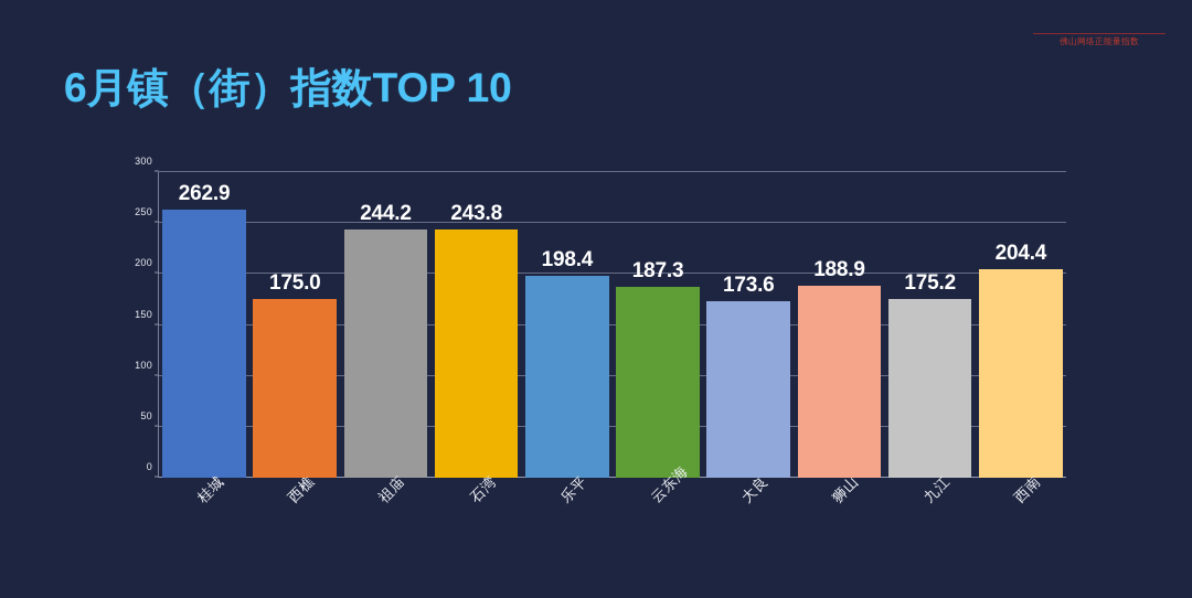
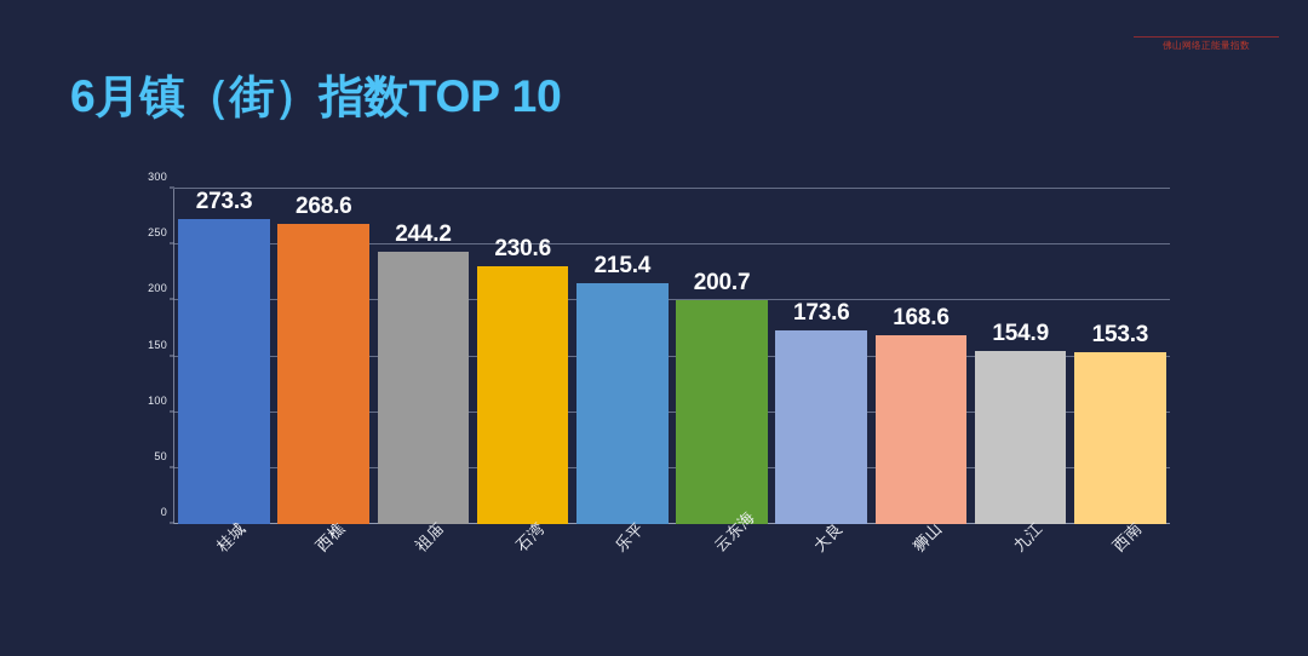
桂城: 262.9 -> 273.3
西樵: 175.0 -> 268.6
石湾: 243.8 -> 230.6
乐平: 198.4 -> 215.4
云东海: 187.3 -> 200.7
狮山: 188.9 -> 168.6
九江: 175.2 -> 154.9
西南: 204.4 -> 153.3
